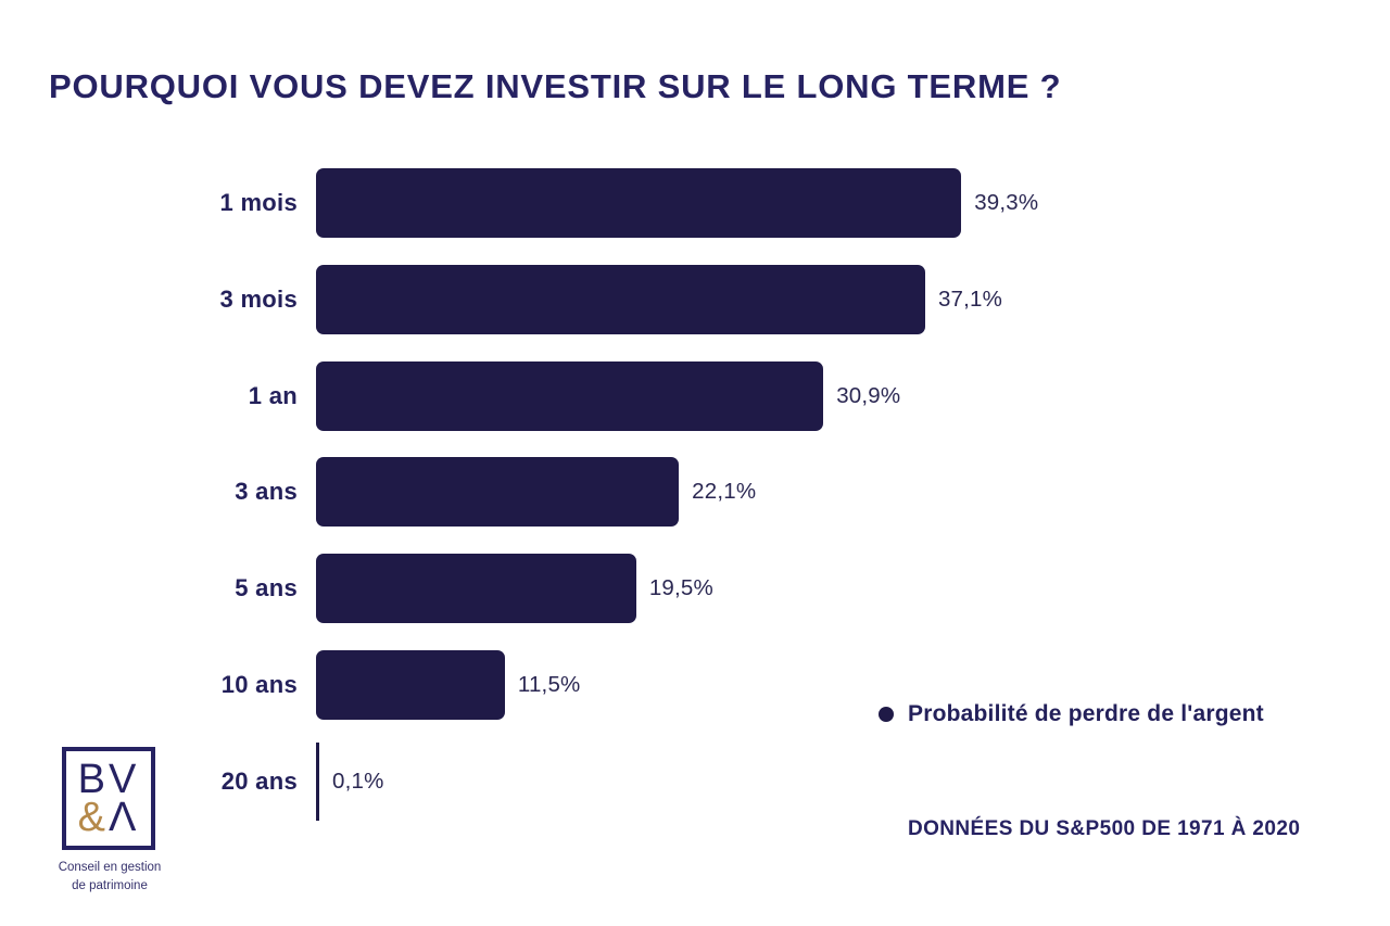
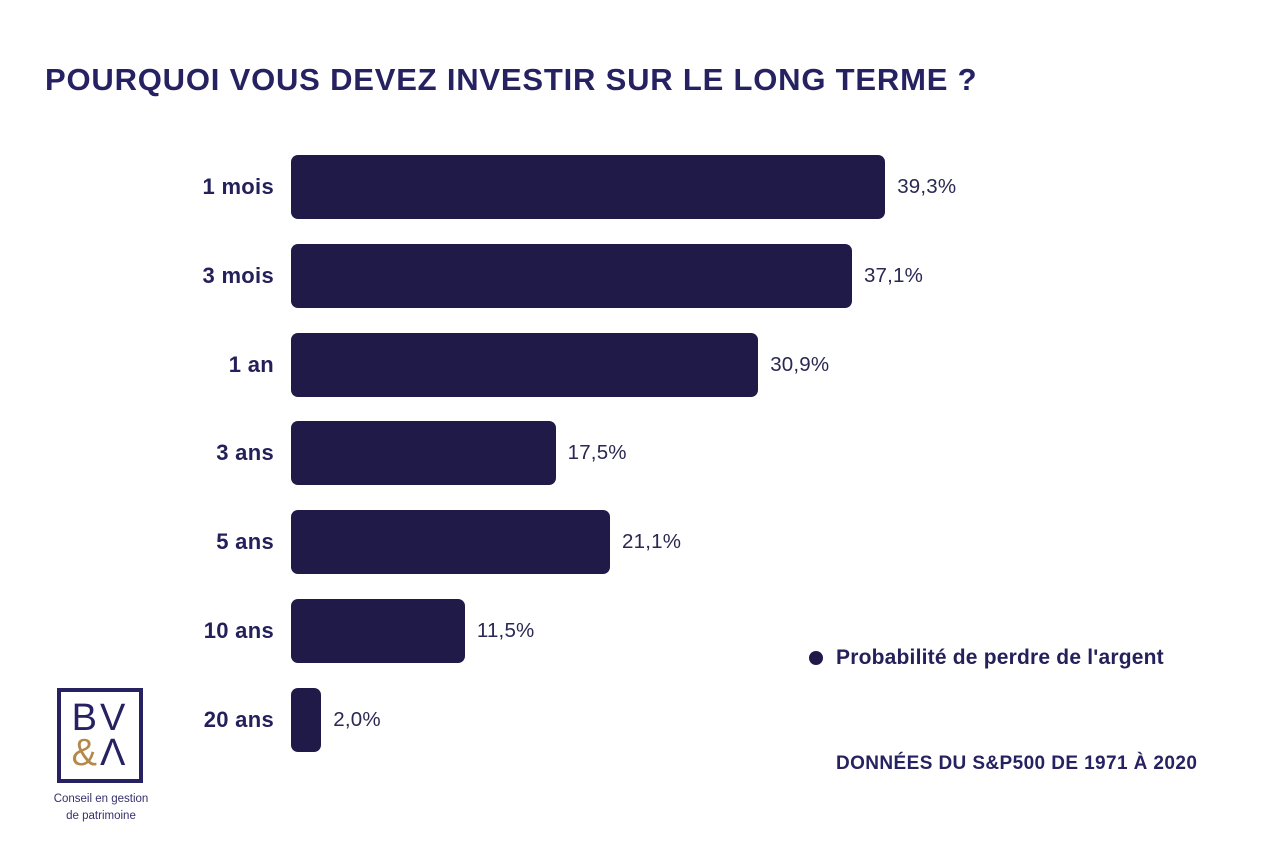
3 ans: 22,1% -> 17,5%
5 ans: 19,5% -> 21,1%
20 ans: 0,1% -> 2,0%
